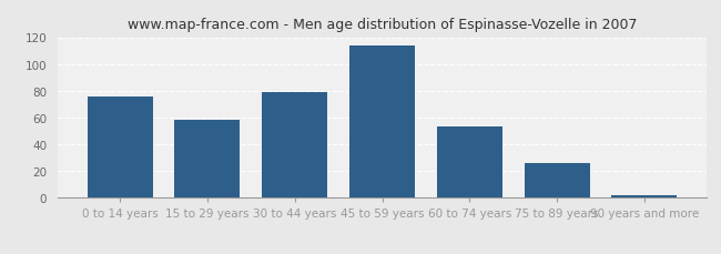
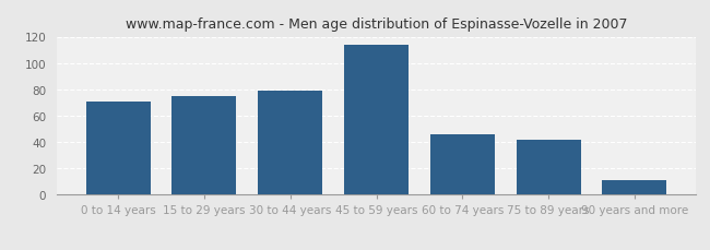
0 to 14 years: 76 -> 71
15 to 29 years: 58 -> 75
60 to 74 years: 53 -> 46
75 to 89 years: 26 -> 42
90 years and more: 2 -> 11
